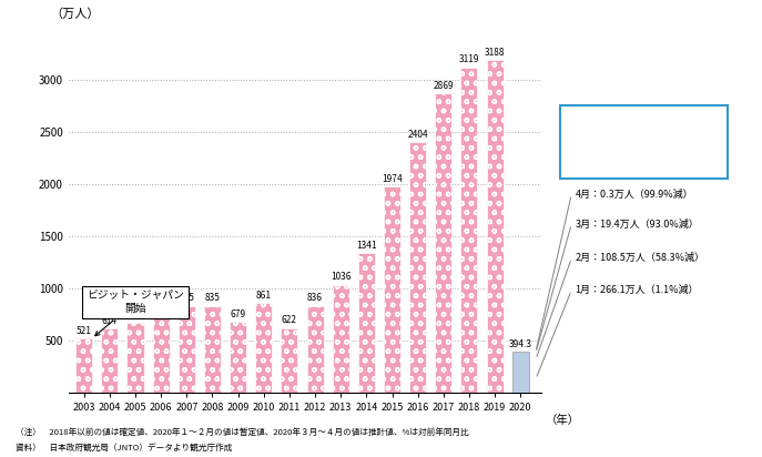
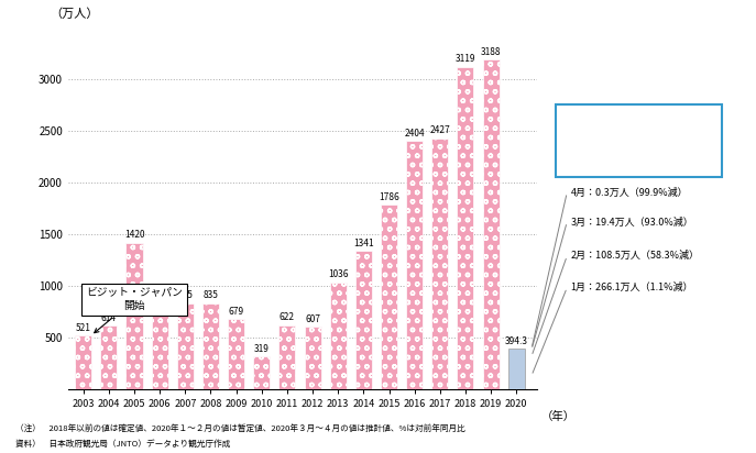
2005: 670 -> 1420
2010: 861 -> 319
2012: 836 -> 607
2015: 1974 -> 1786
2017: 2869 -> 2427
